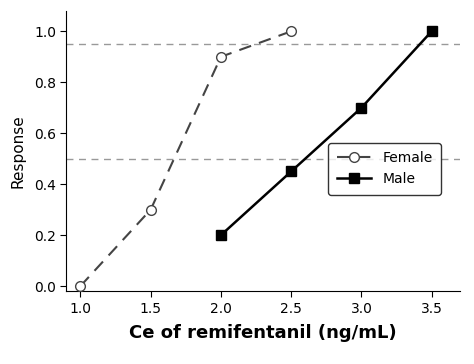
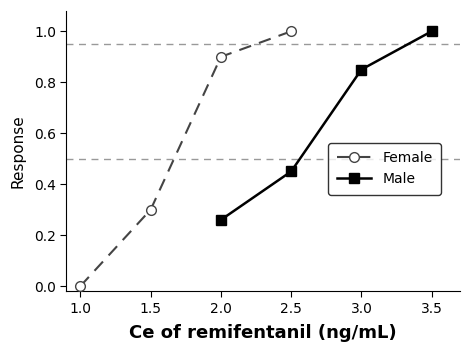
Male/2.0: 0.20 -> 0.26
Male/3.0: 0.70 -> 0.85
